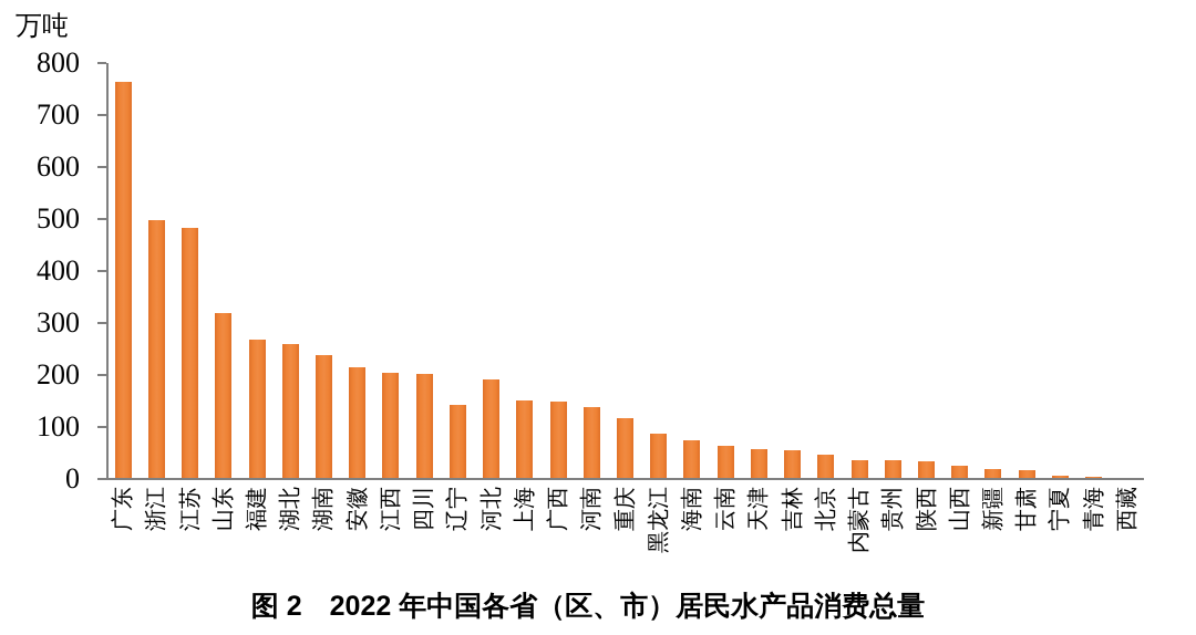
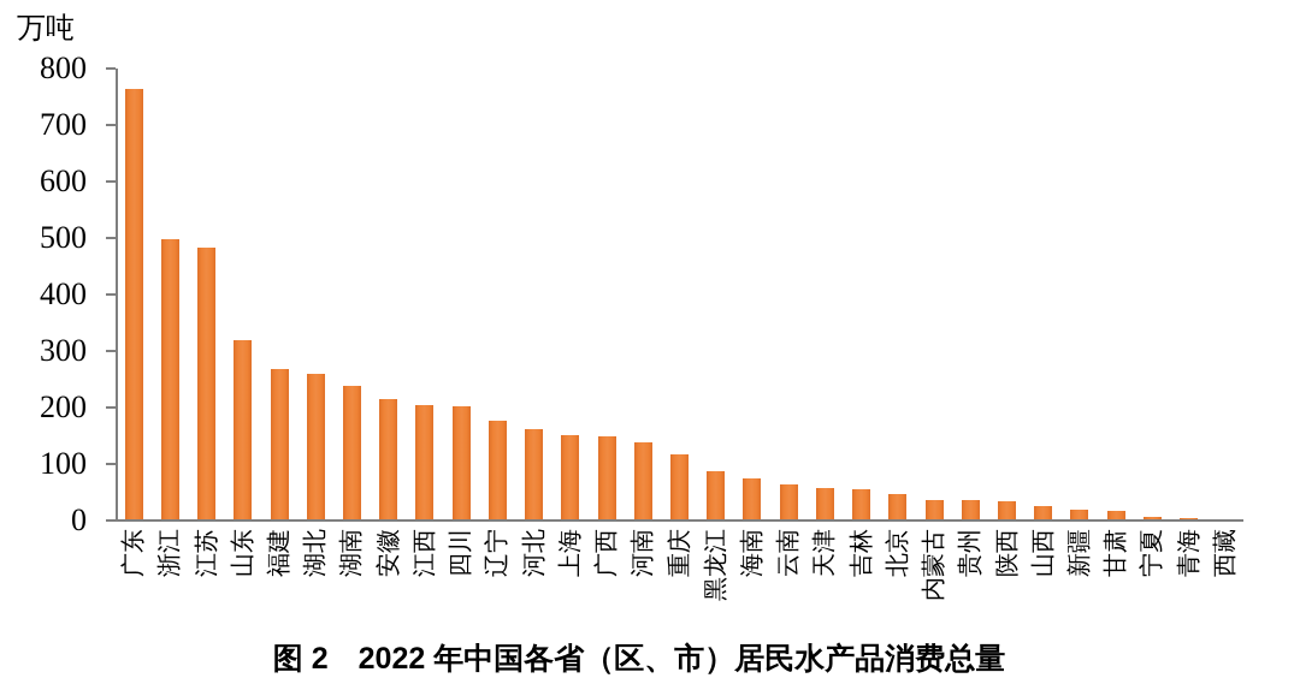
辽宁: 140 -> 170
河北: 190 -> 160
